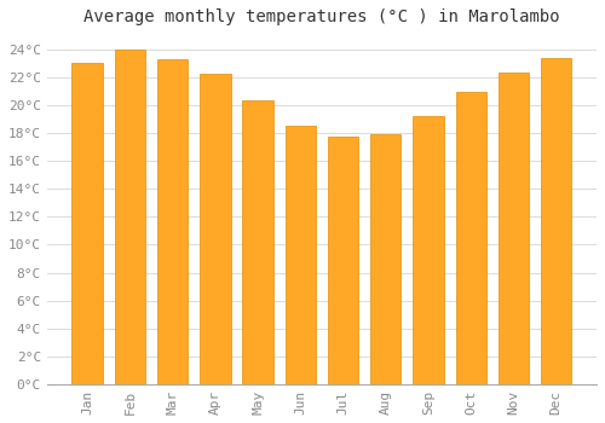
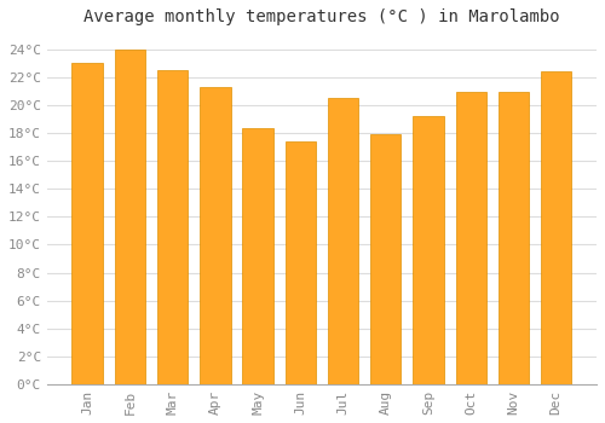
Mar: 23.3°C -> 22.5°C
Apr: 22.2°C -> 21.3°C
May: 20.3°C -> 18.3°C
Jun: 18.5°C -> 17.4°C
Jul: 17.7°C -> 20.5°C
Nov: 22.3°C -> 20.9°C
Dec: 23.4°C -> 22.4°C
